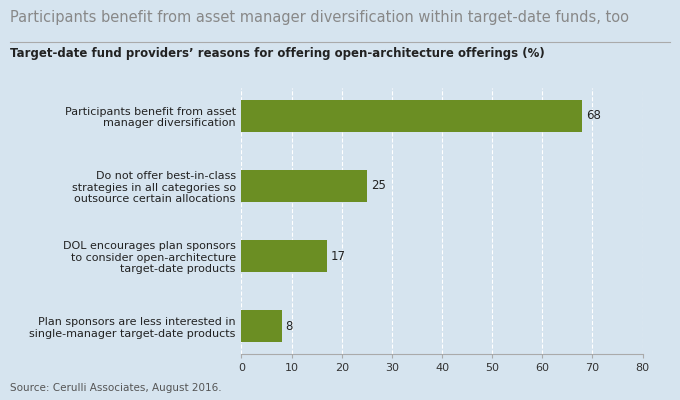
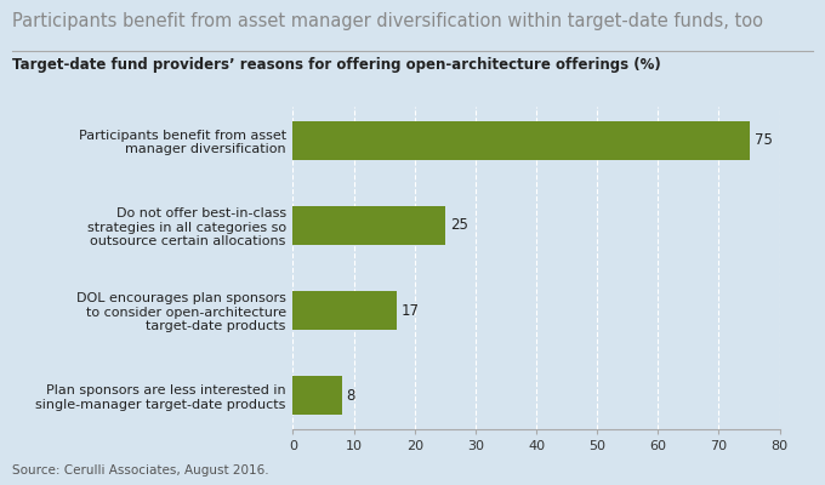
Participants benefit from asset manager diversification: 68 -> 75
